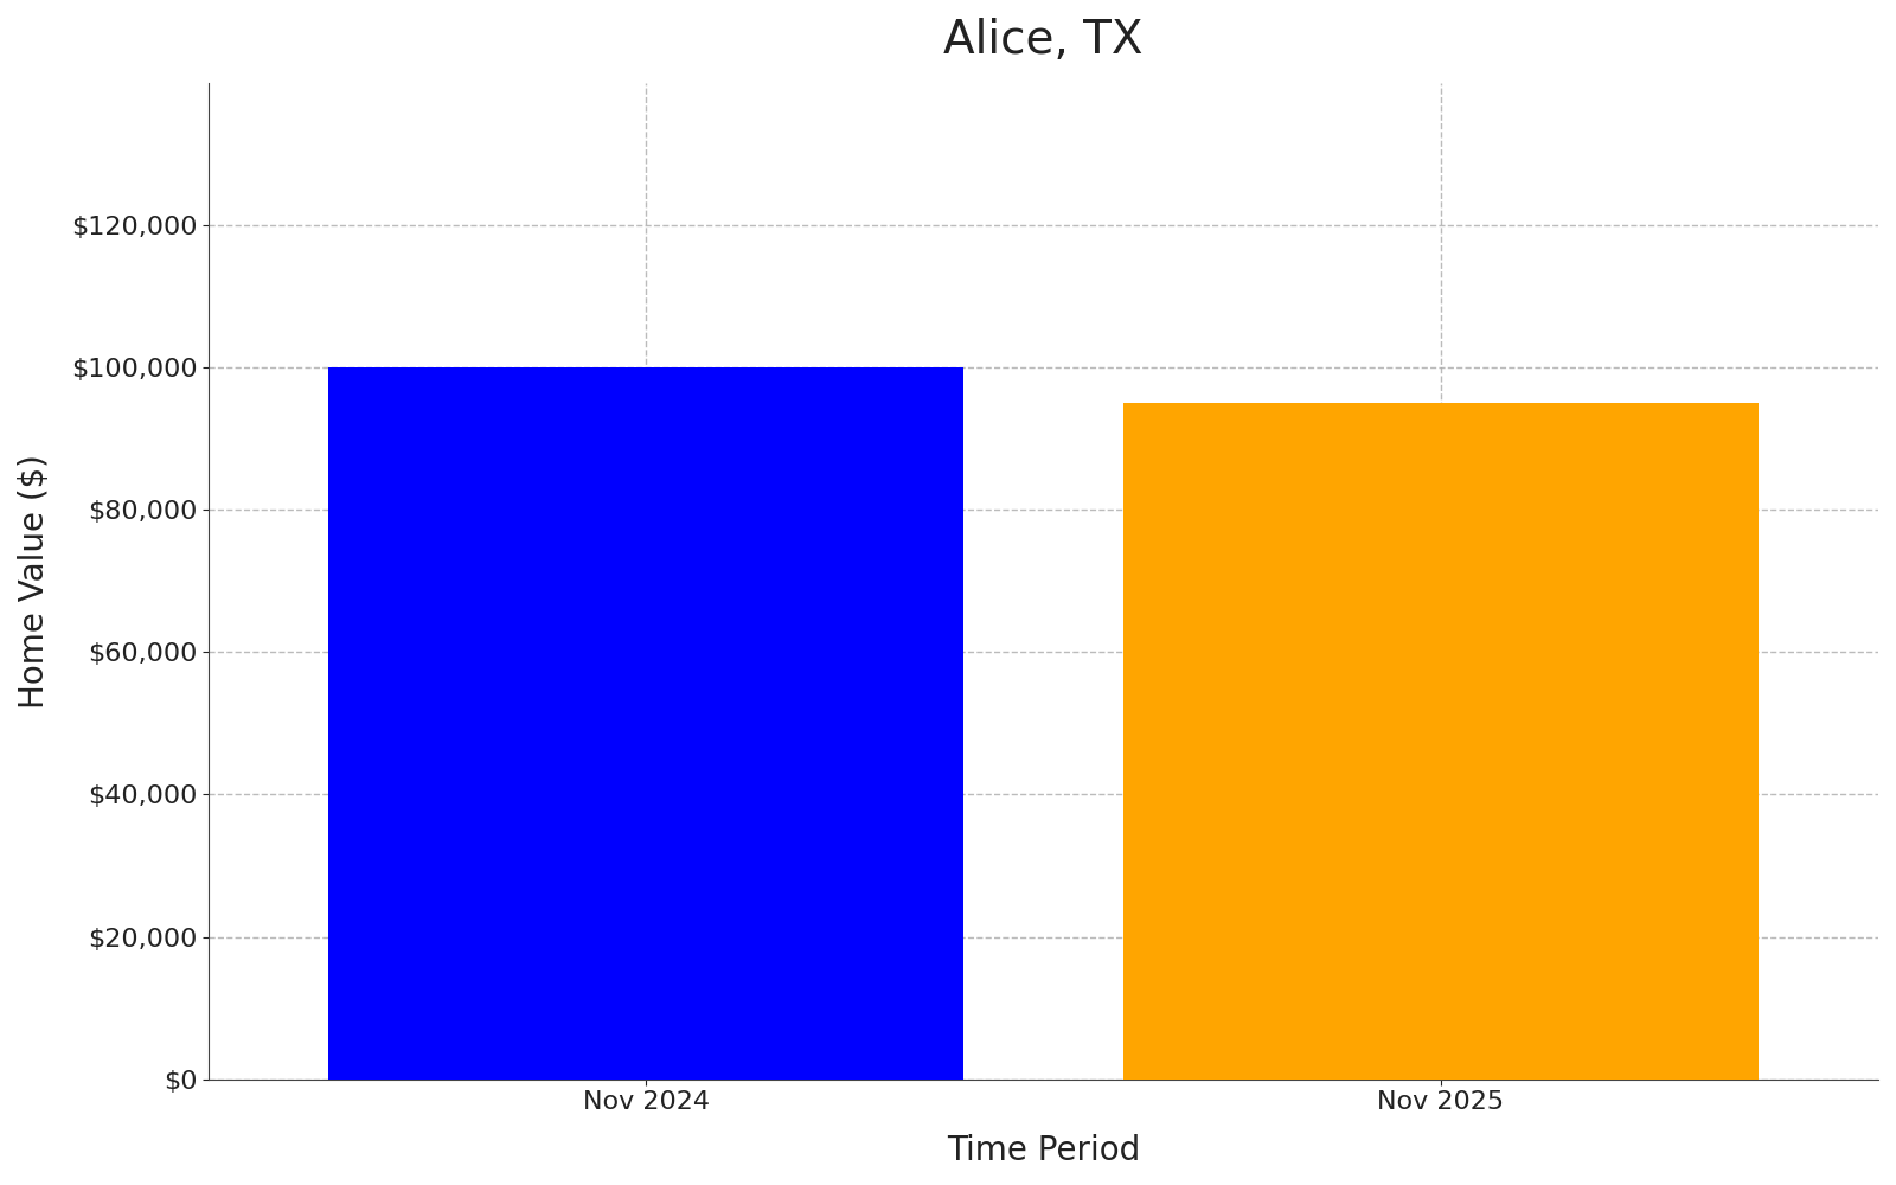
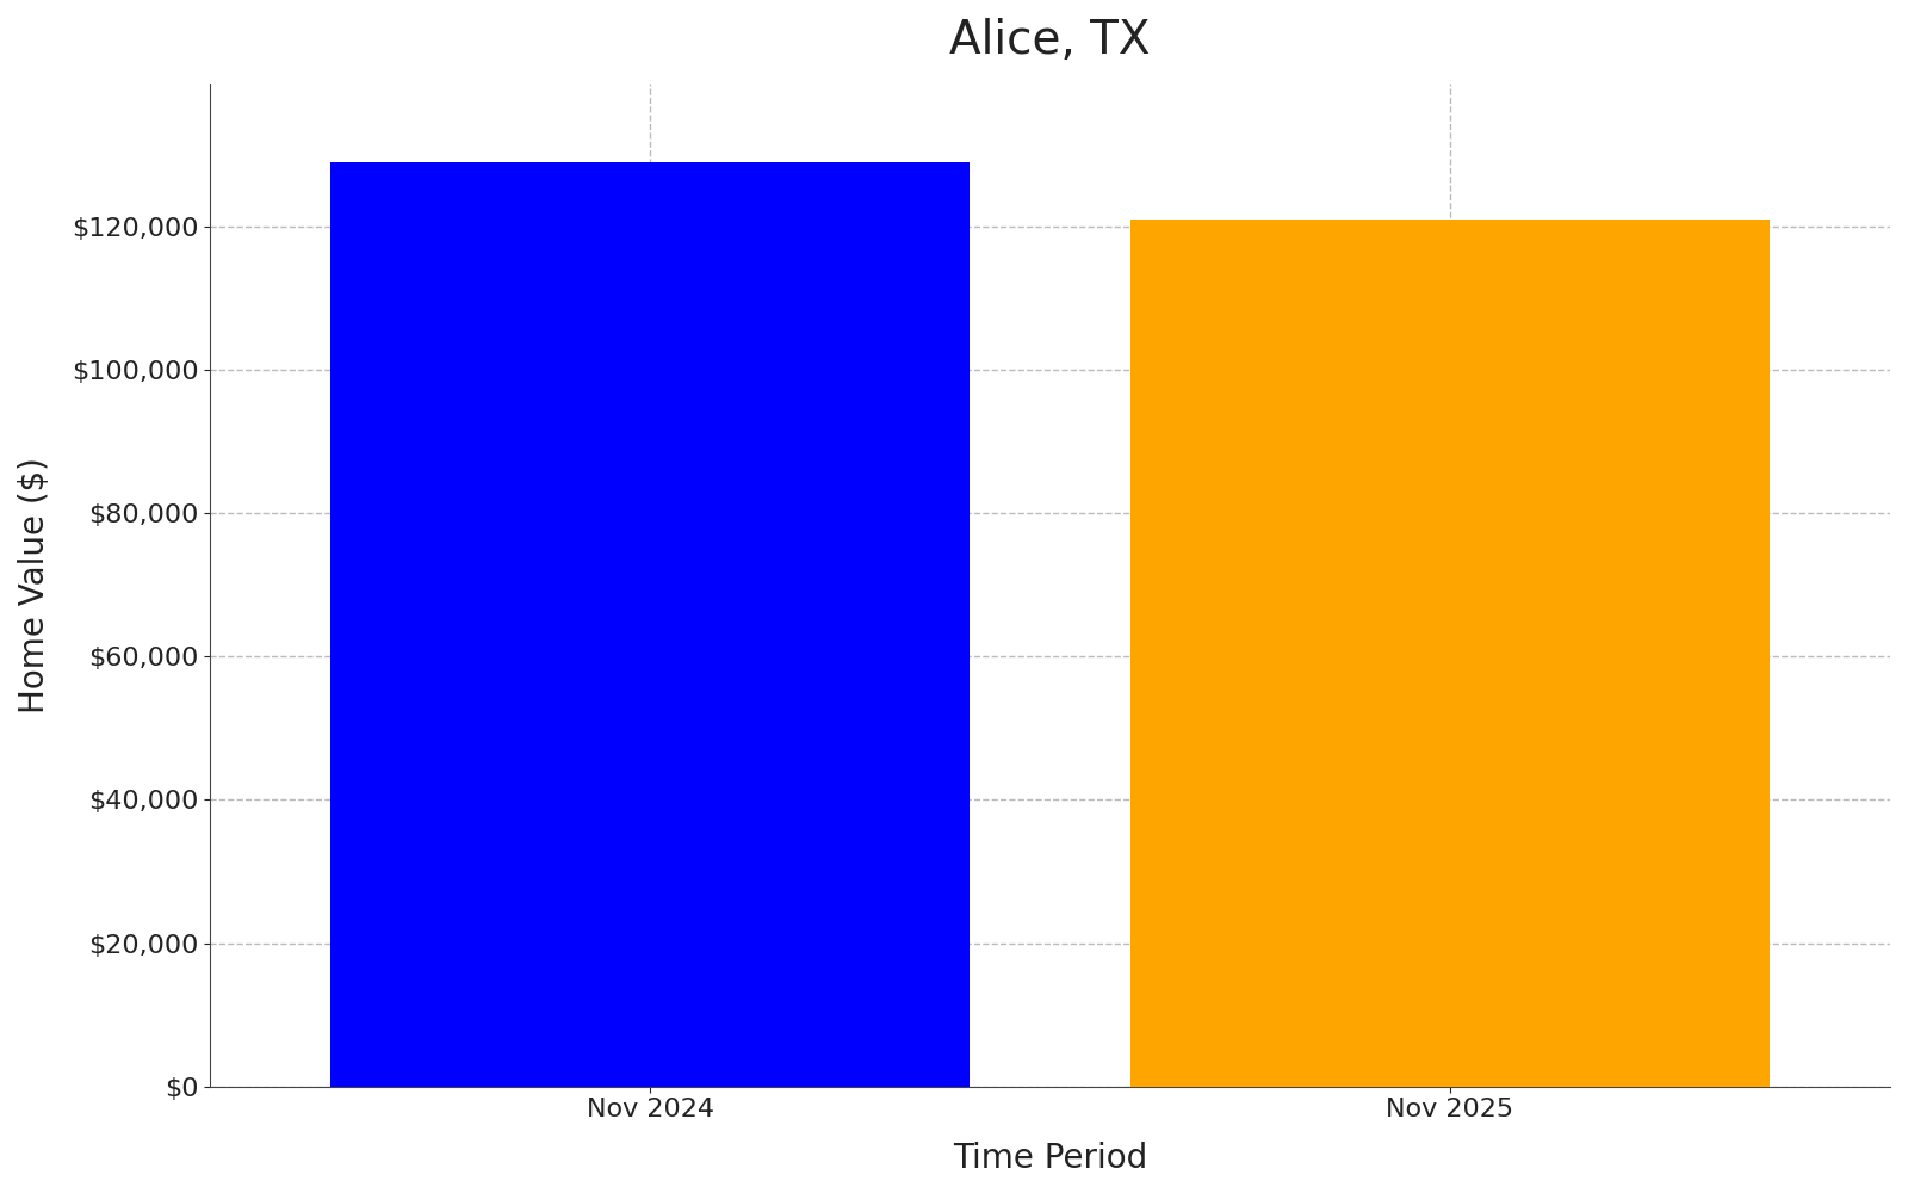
Nov 2024: $100,000 -> $129,000
Nov 2025: $95,000 -> $121,000
